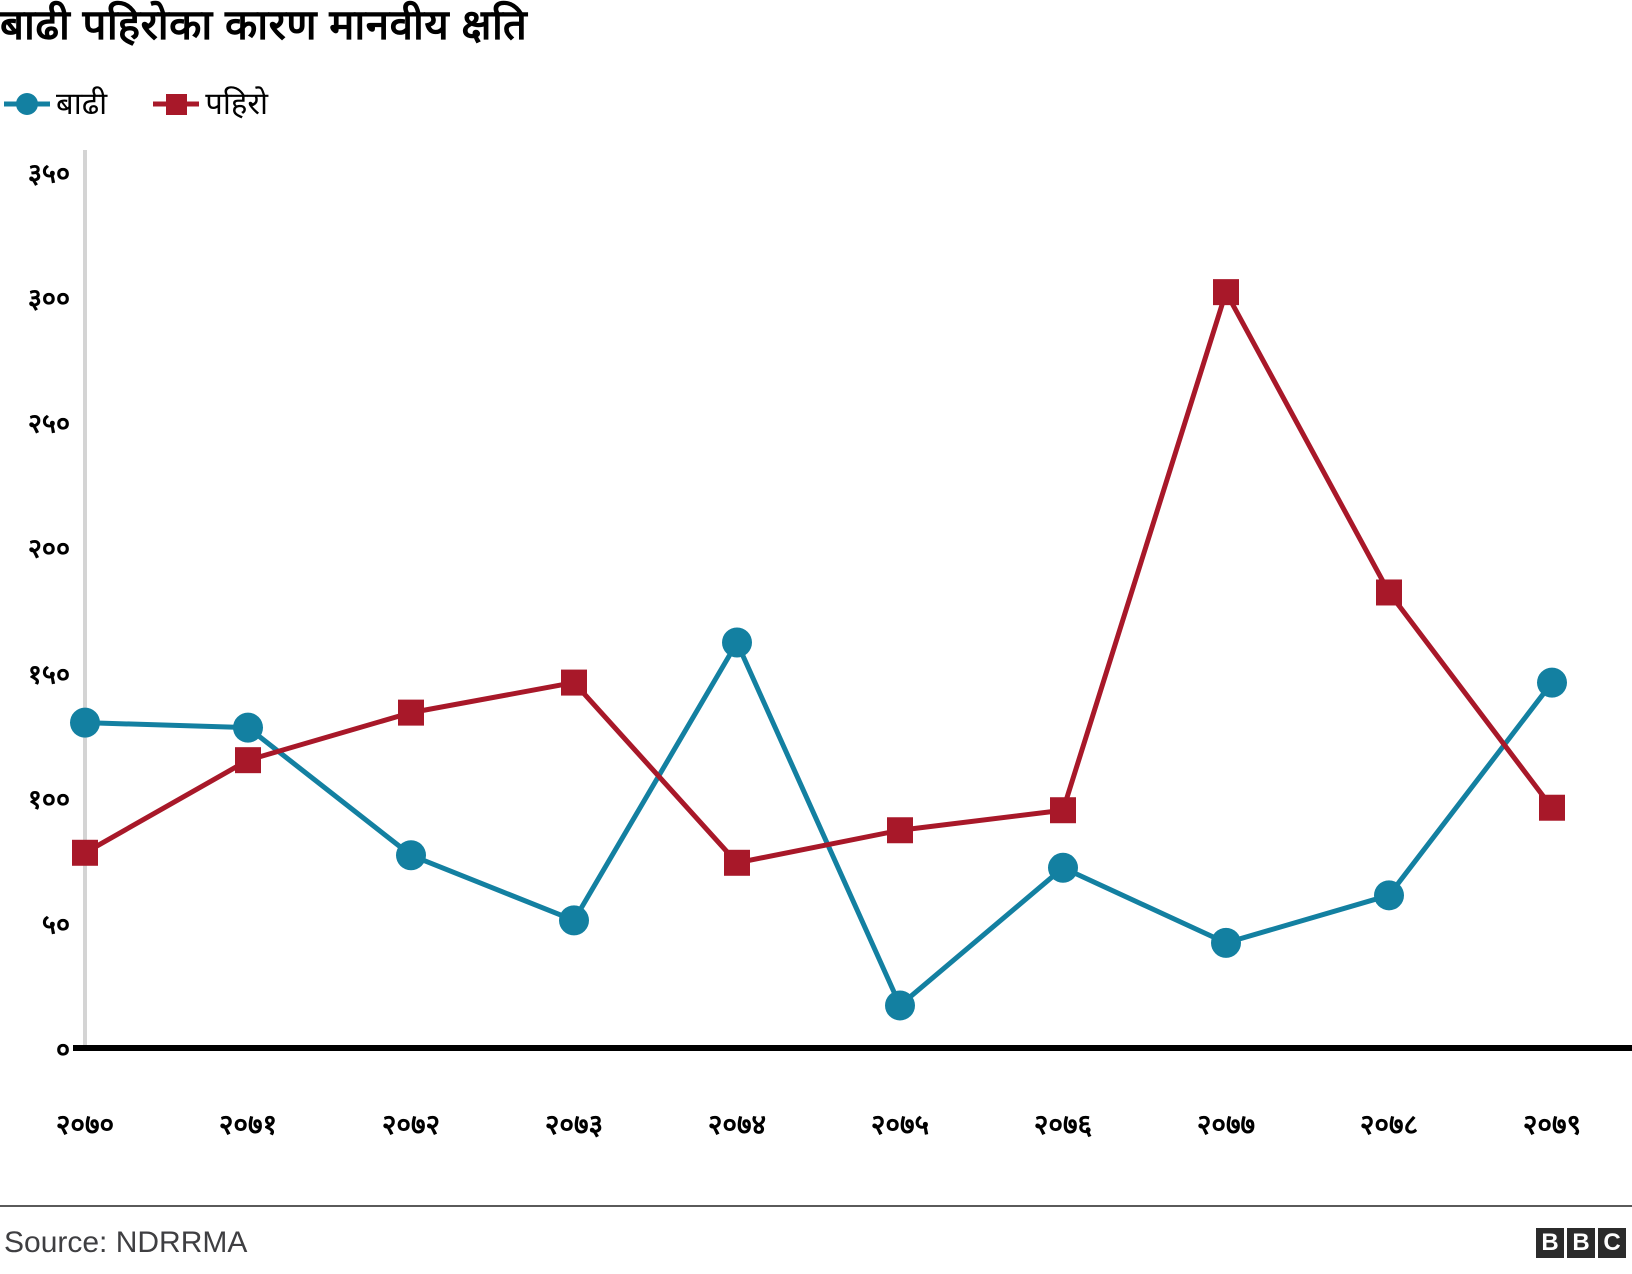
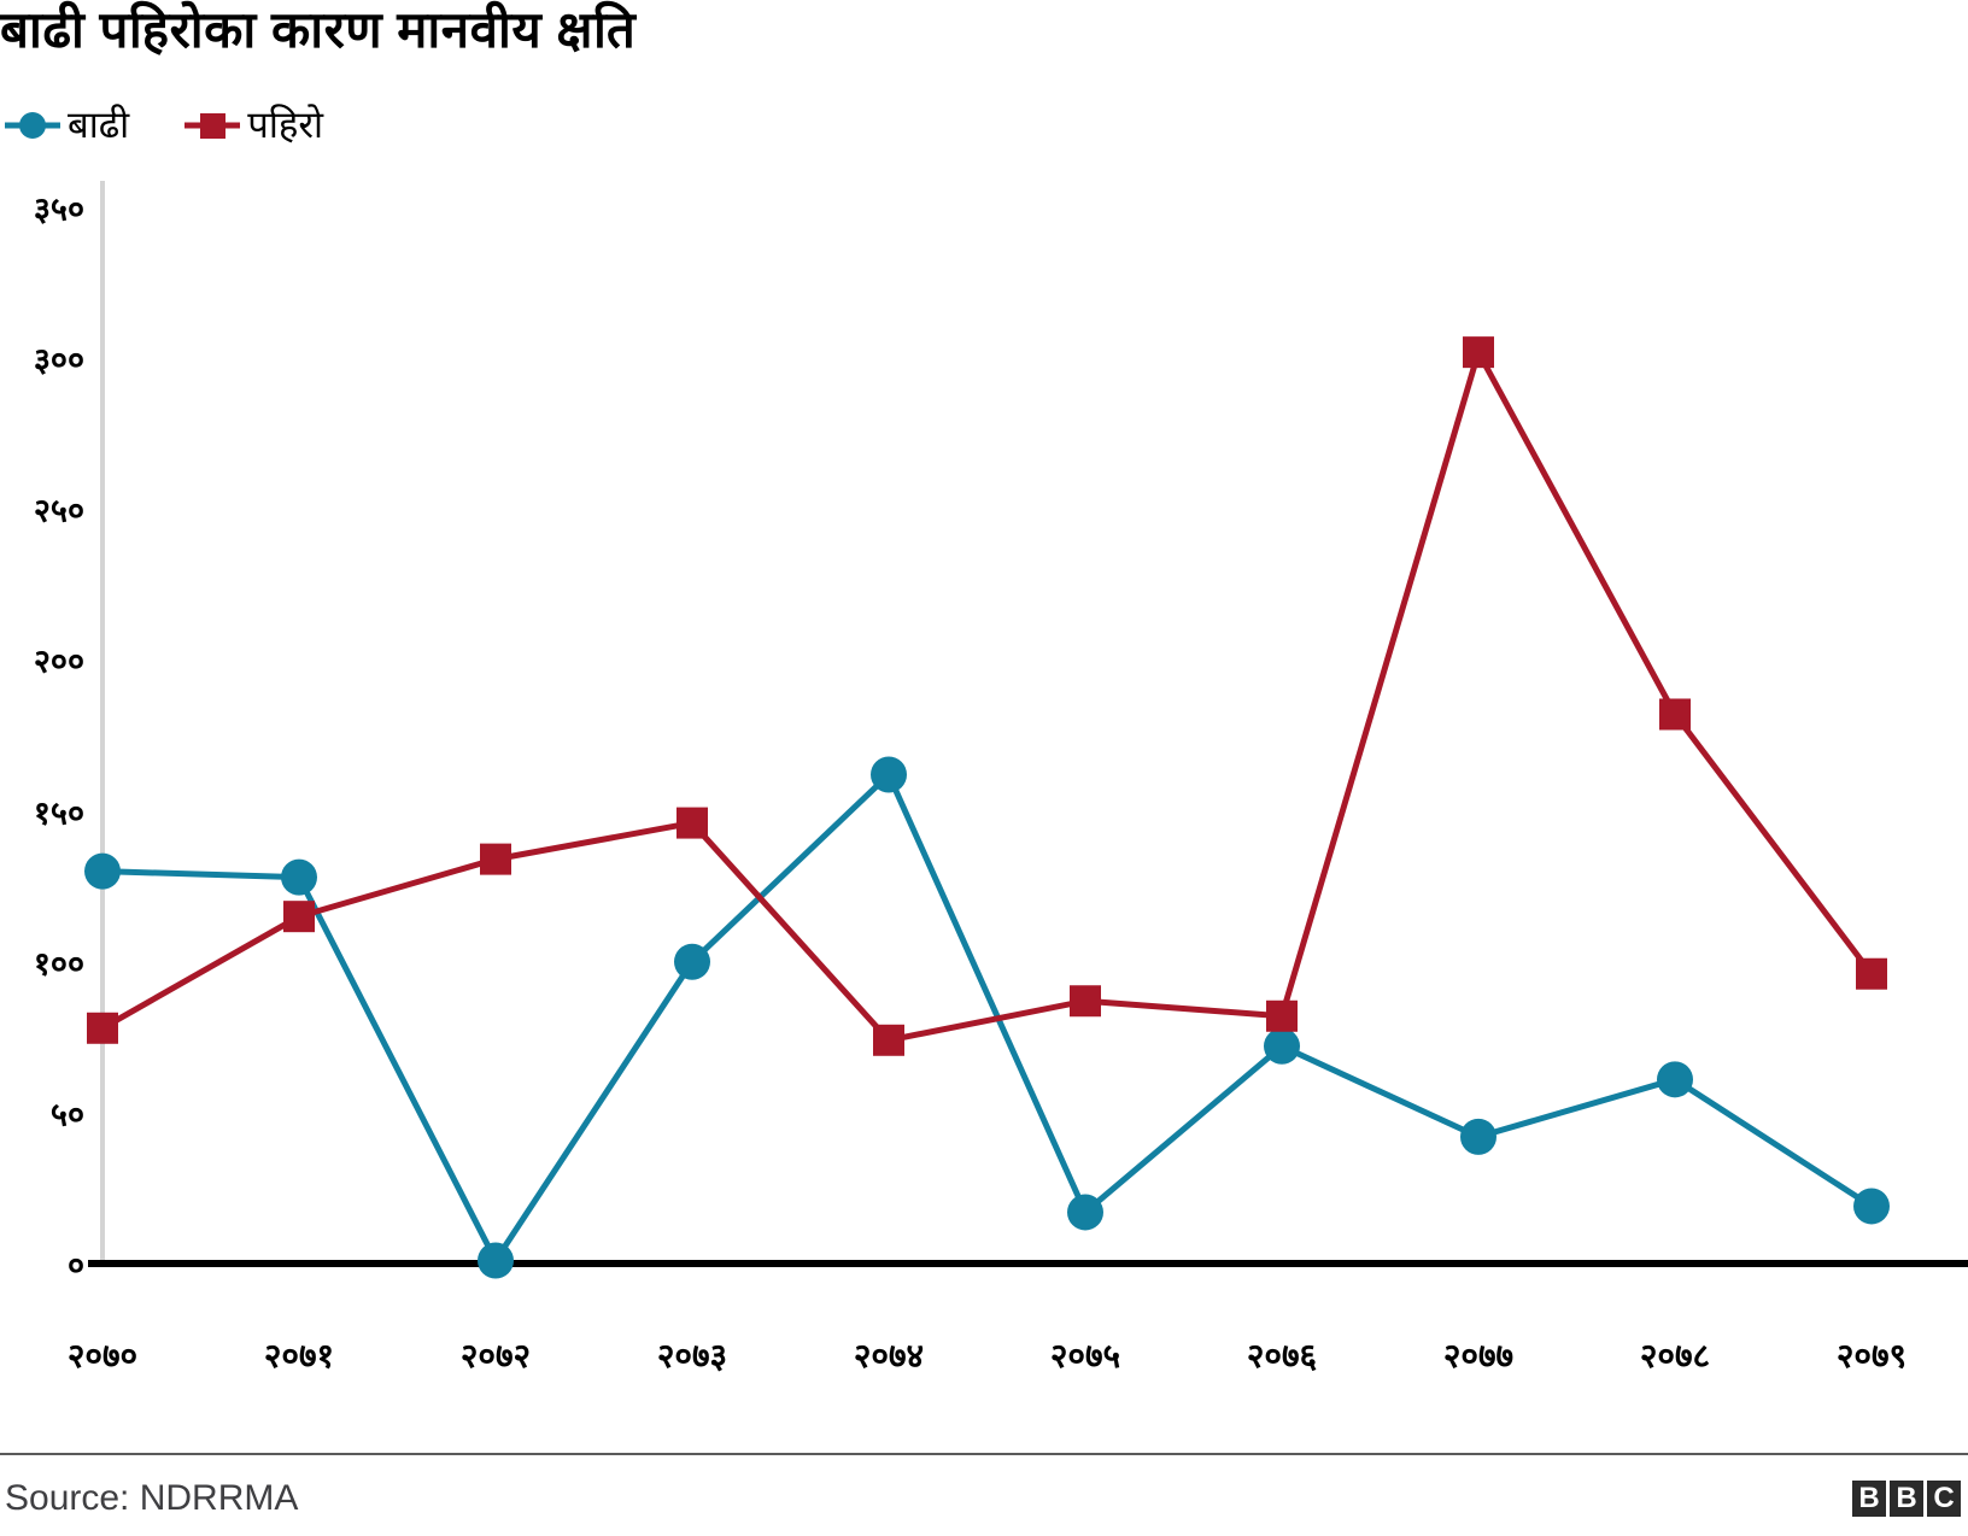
बाढी/२०७२: 77 -> 1
बाढी/२०७३: 51 -> 100
पहिरो/२०७६: 95 -> 82
बाढी/२०७९: 146 -> 19
